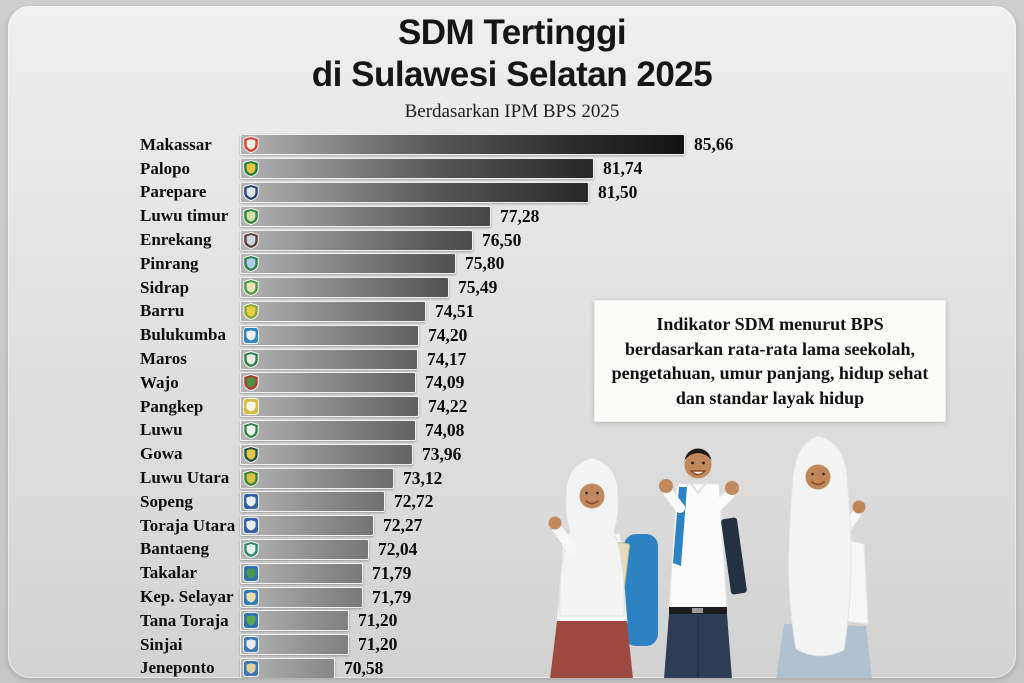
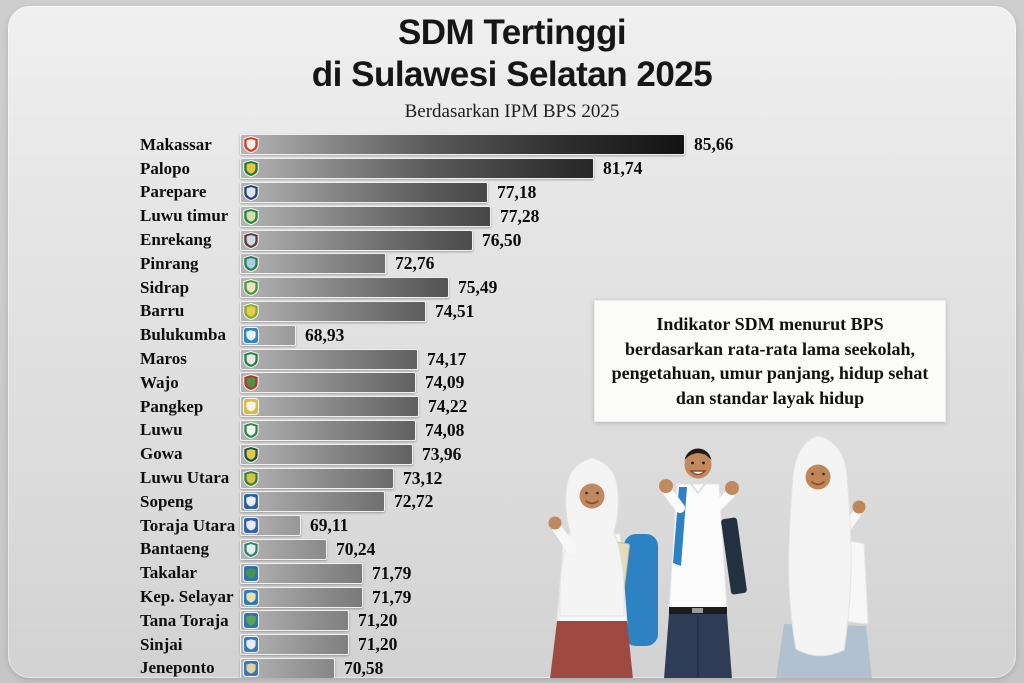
Parepare: 81,50 -> 77,18
Pinrang: 75,80 -> 72,76
Bulukumba: 74,20 -> 68,93
Toraja Utara: 72,27 -> 69,11
Bantaeng: 72,04 -> 70,24
